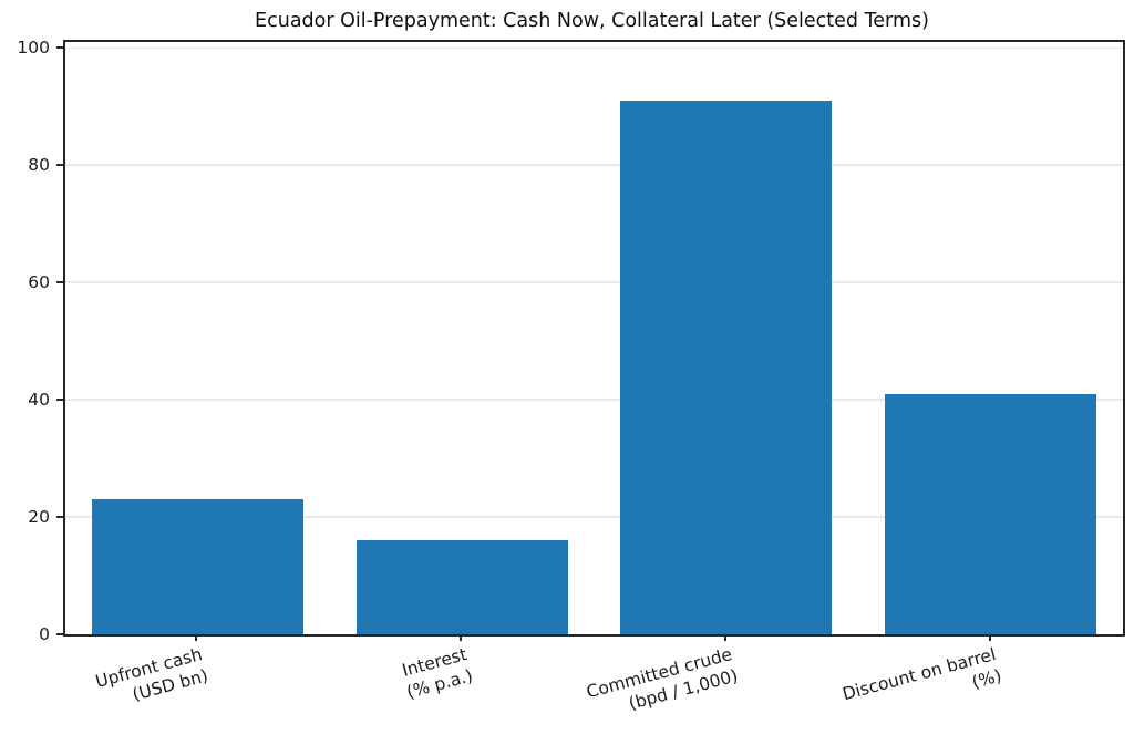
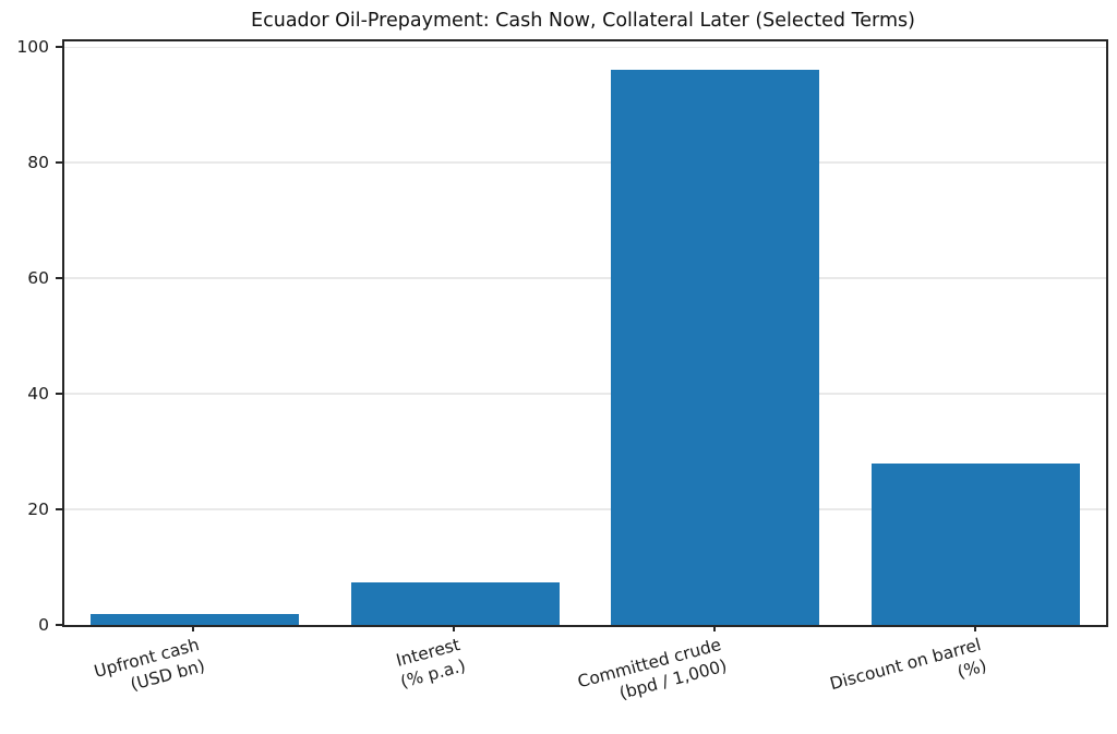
Upfront cash (USD bn): 23 -> 2
Interest (% p.a.): 16 -> 7
Committed crude (bpd / 1,000): 91 -> 96
Discount on barrel (%): 41 -> 28
